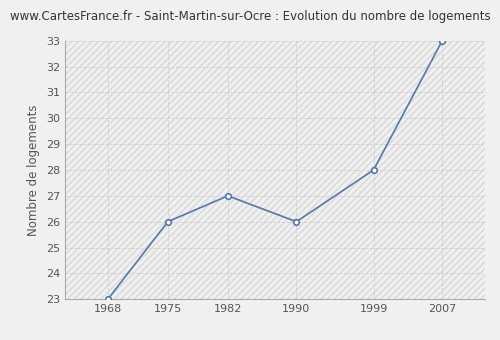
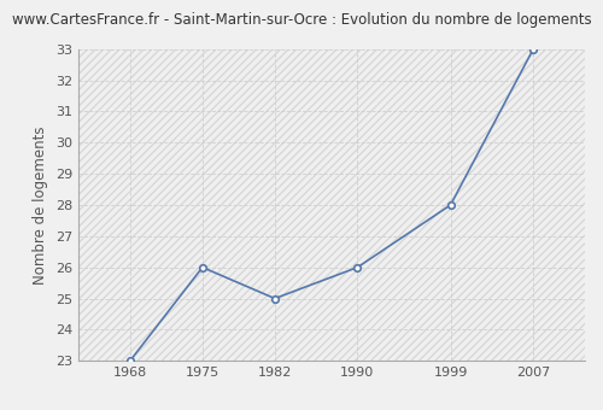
1982: 27 -> 25
